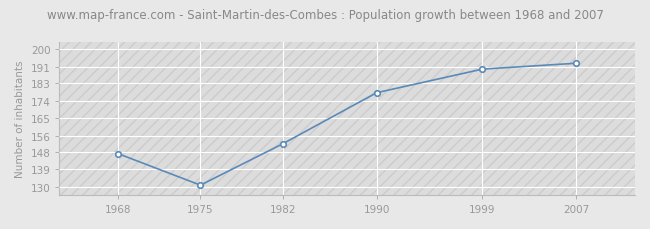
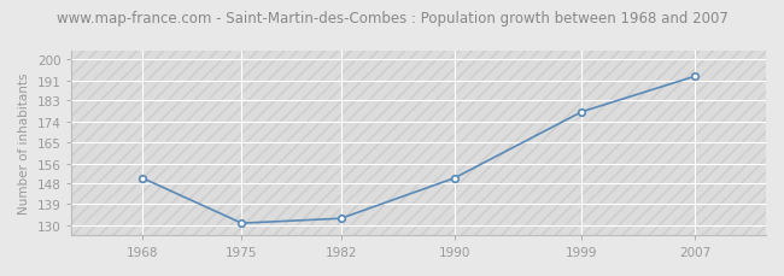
1968: 147 -> 150
1982: 152 -> 133
1990: 178 -> 150
1999: 190 -> 178
